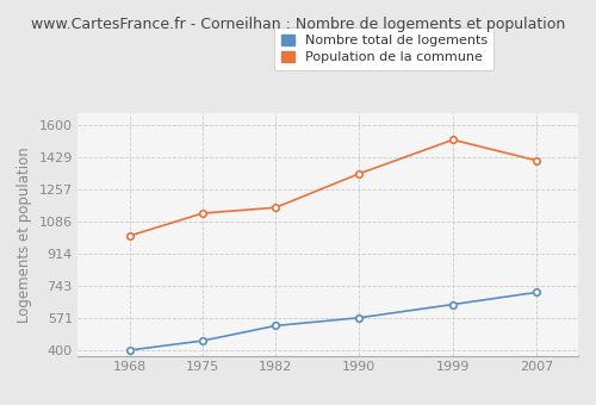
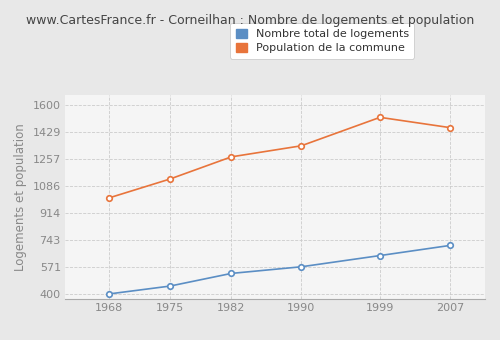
Population de la commune/1982: 1160 -> 1270
Population de la commune/2007: 1410 -> 1460
